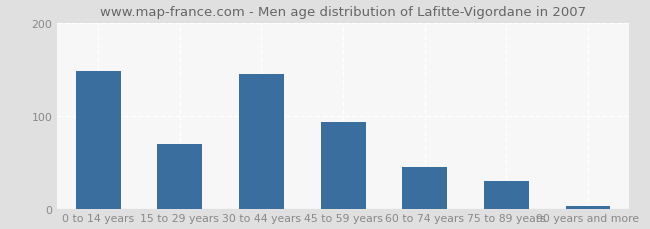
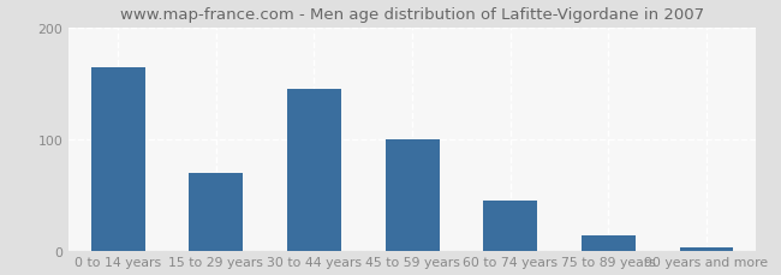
0 to 14 years: 148 -> 164
45 to 59 years: 93 -> 100
75 to 89 years: 30 -> 14
